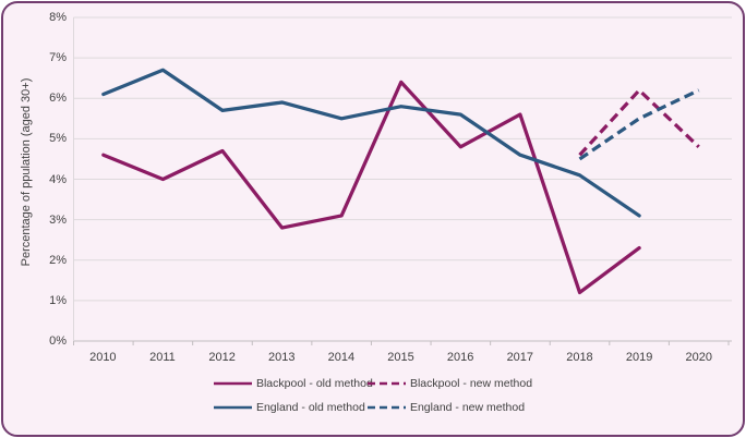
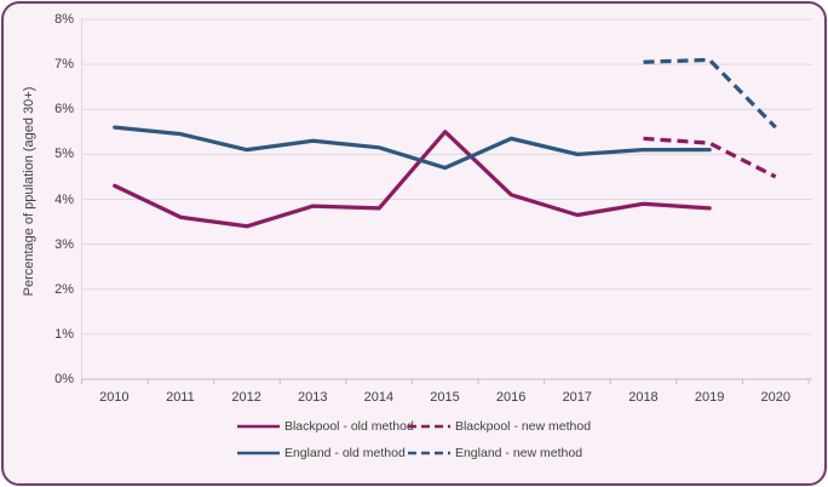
Blackpool - old method/2010: 4.6% -> 4.3%
England - old method/2010: 6.1% -> 5.6%
Blackpool - old method/2011: 4.0% -> 3.6%
England - old method/2011: 6.7% -> 5.5%
Blackpool - old method/2012: 4.7% -> 3.4%
England - old method/2012: 5.7% -> 5.1%
Blackpool - old method/2013: 2.8% -> 3.9%
England - old method/2013: 5.9% -> 5.3%
Blackpool - old method/2014: 3.1% -> 3.8%
England - old method/2014: 5.5% -> 5.2%
Blackpool - old method/2015: 6.4% -> 5.5%
England - old method/2015: 5.8% -> 4.7%
Blackpool - old method/2016: 4.8% -> 4.1%
England - old method/2016: 5.6% -> 5.3%
Blackpool - old method/2017: 5.6% -> 3.6%
England - old method/2017: 4.6% -> 5.0%
Blackpool - old method/2018: 1.2% -> 3.9%
Blackpool - new method/2018: 4.6% -> 5.3%
England - old method/2018: 4.1% -> 5.1%
England - new method/2018: 4.5% -> 7.0%
Blackpool - old method/2019: 2.3% -> 3.8%
Blackpool - new method/2019: 6.2% -> 5.2%
England - old method/2019: 3.1% -> 5.1%
England - new method/2019: 5.5% -> 7.1%
Blackpool - new method/2020: 4.8% -> 4.5%
England - new method/2020: 6.2% -> 5.6%
